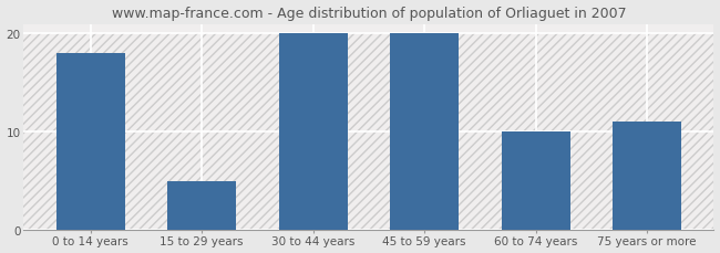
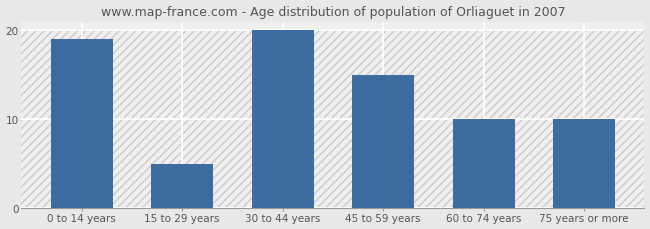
0 to 14 years: 18 -> 19
45 to 59 years: 20 -> 15
75 years or more: 11 -> 10
